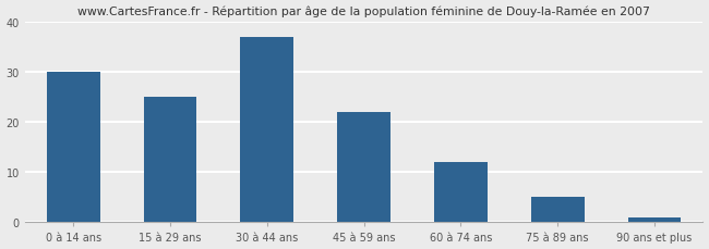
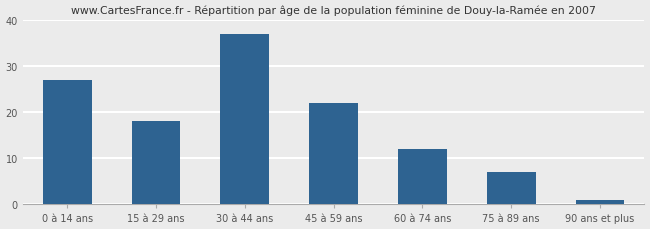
0 à 14 ans: 30 -> 27
15 à 29 ans: 25 -> 18
75 à 89 ans: 5 -> 7
